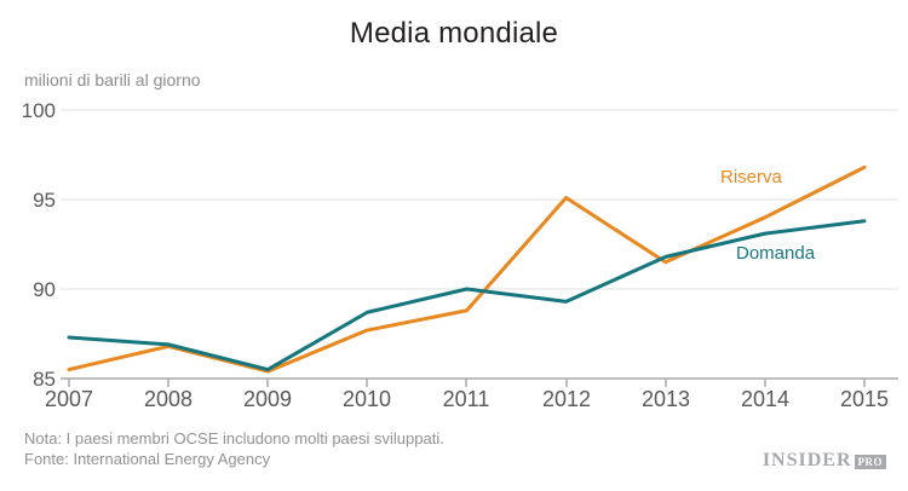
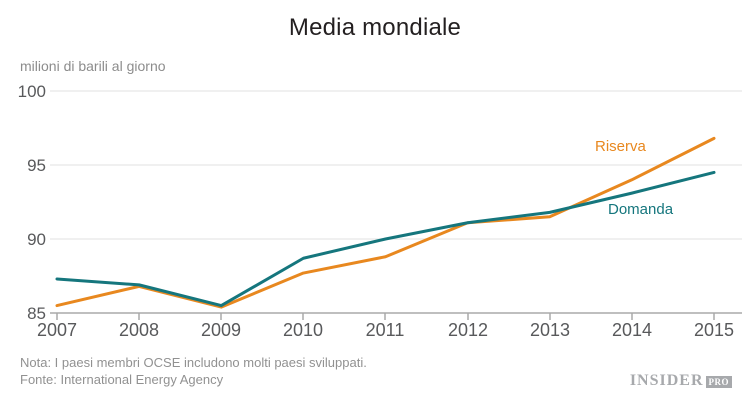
Riserva/2012: 95.1 -> 91.1
Domanda/2012: 89.3 -> 91.1
Domanda/2015: 93.8 -> 94.5
